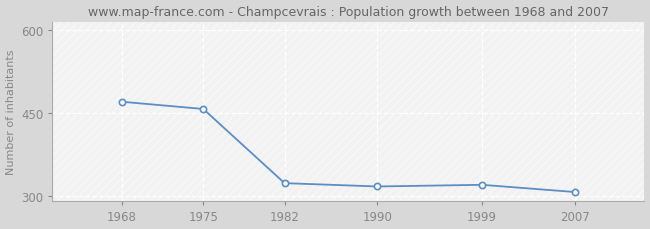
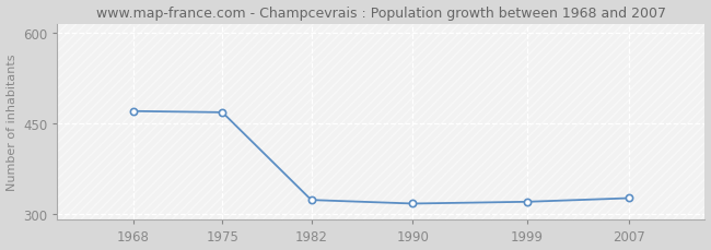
1975: 457 -> 468
2007: 307 -> 326
